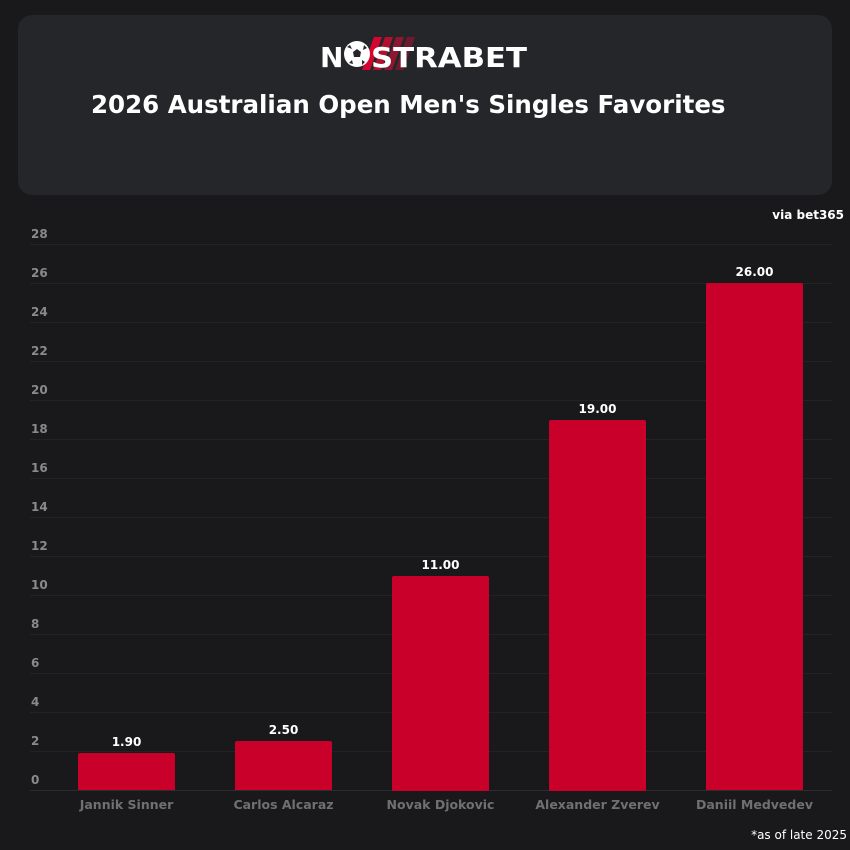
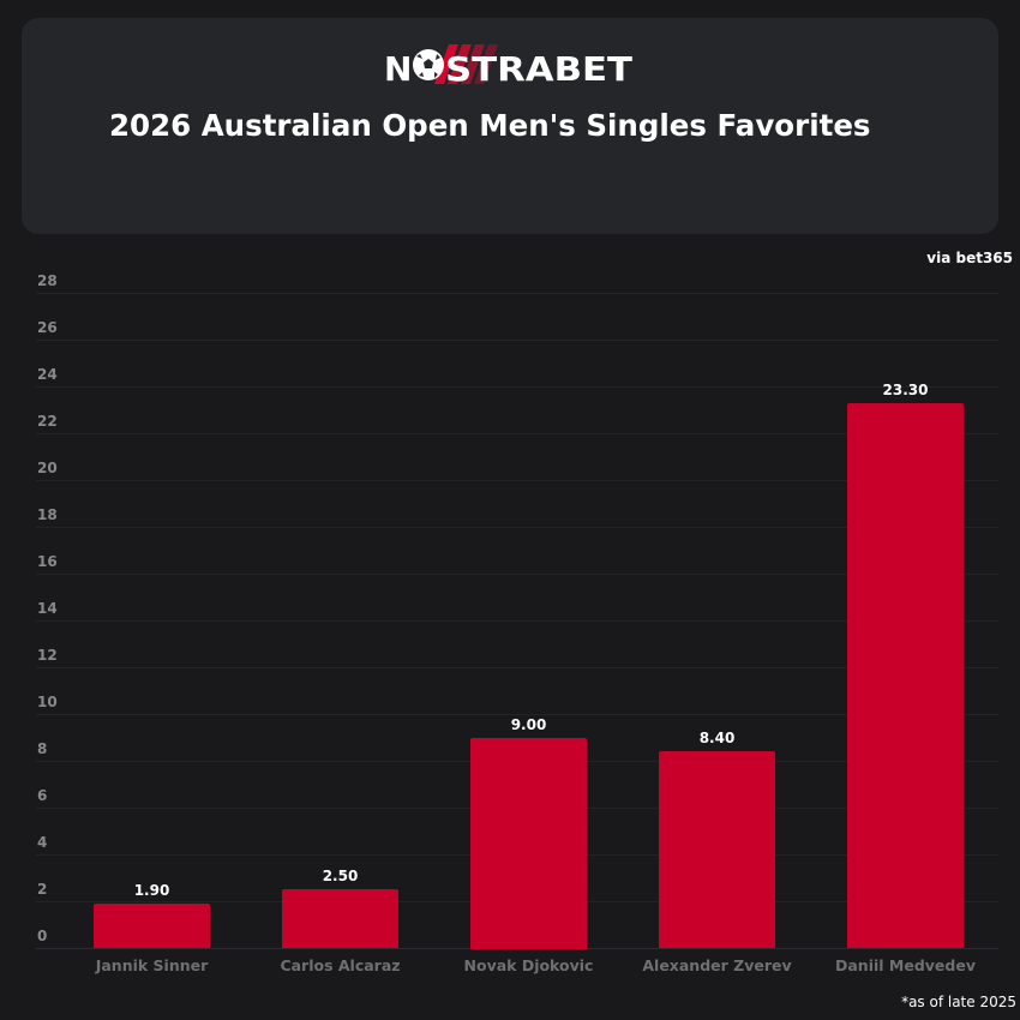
Novak Djokovic: 11.00 -> 9.00
Alexander Zverev: 19.00 -> 8.40
Daniil Medvedev: 26.00 -> 23.30
